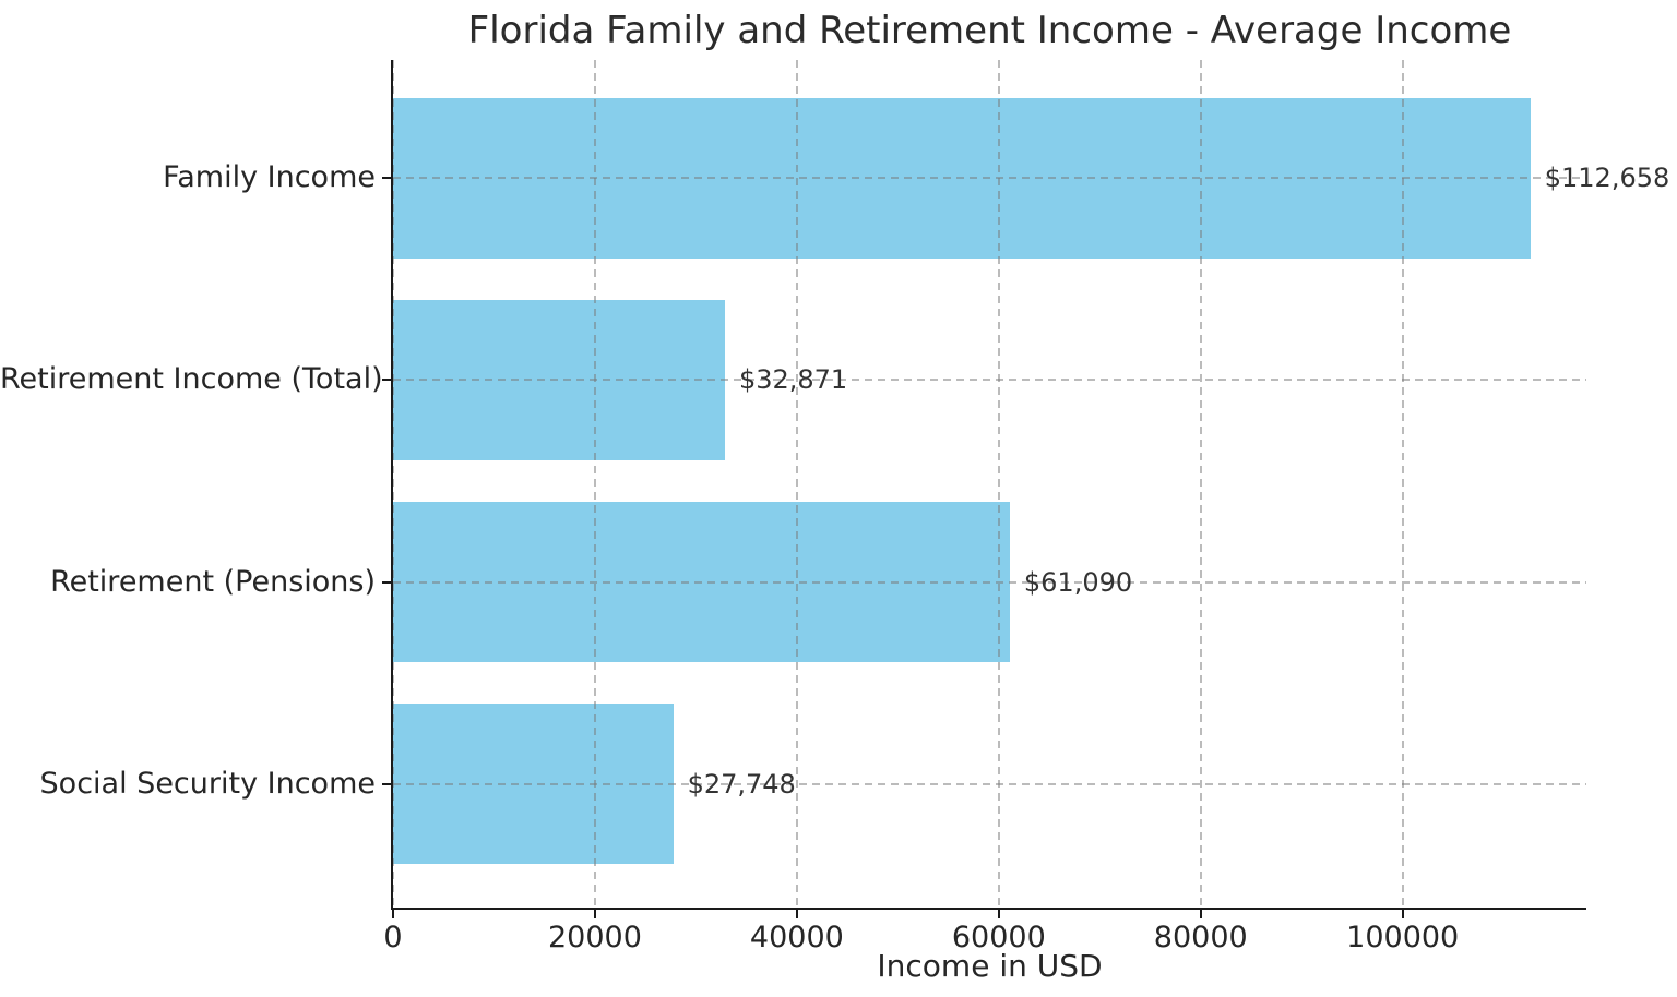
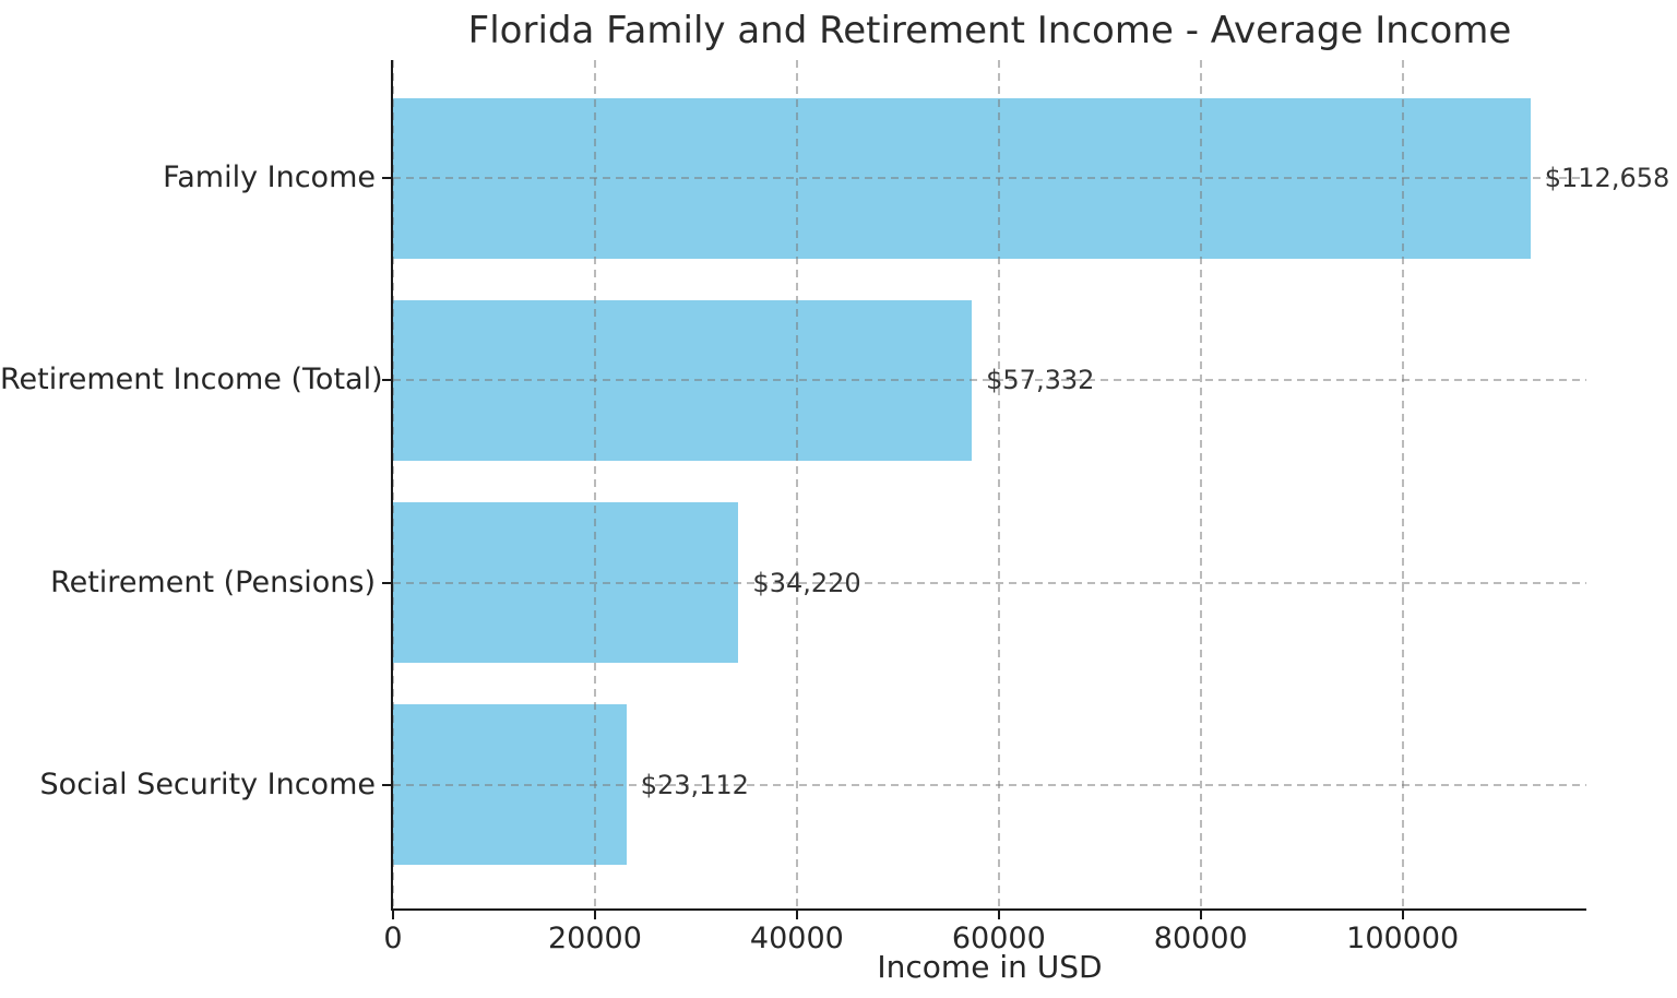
Retirement Income (Total): $32,871 -> $57,332
Retirement (Pensions): $61,090 -> $34,220
Social Security Income: $27,748 -> $23,112
